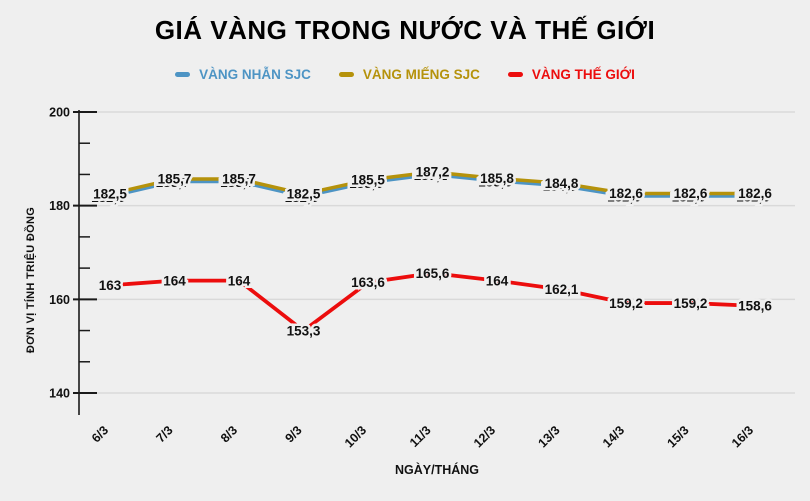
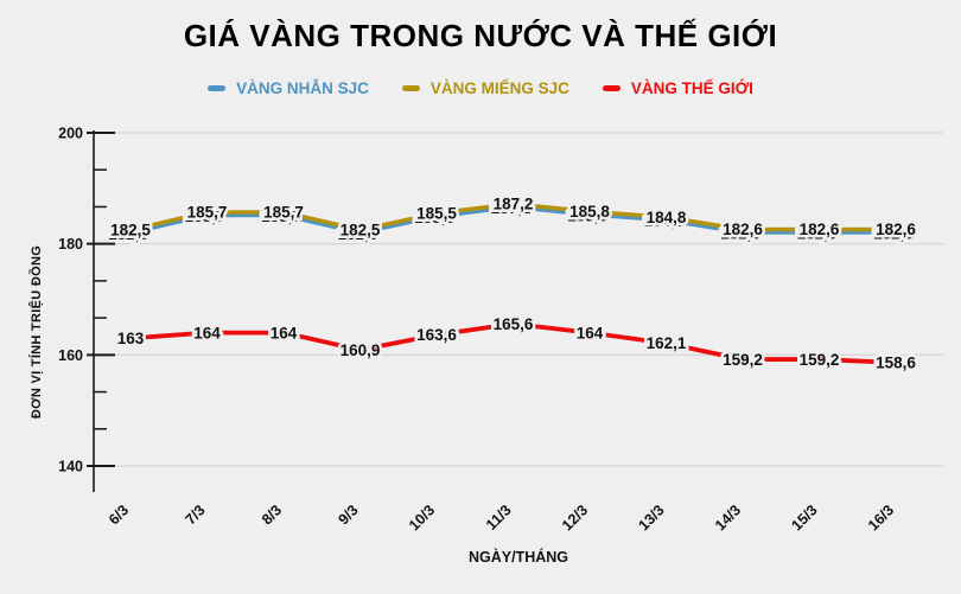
VÀNG THẾ GIỚI/9/3: 153,3 -> 160,9
